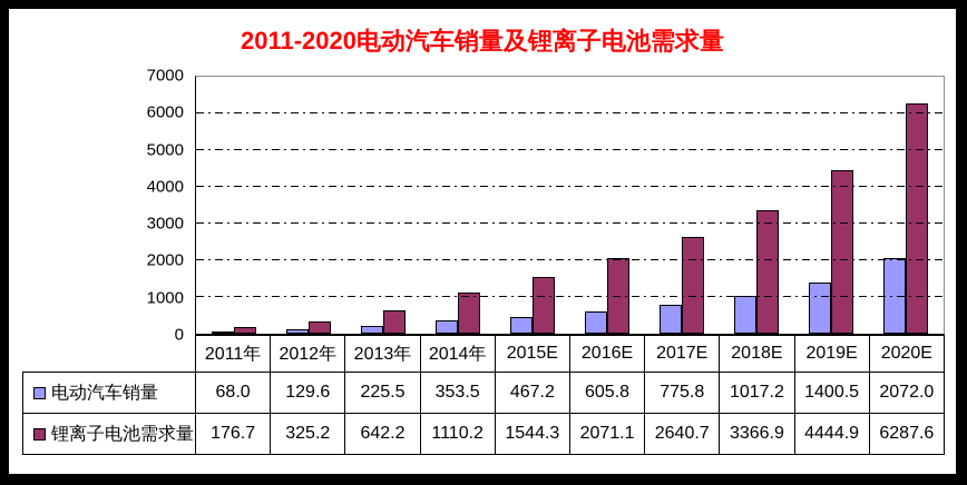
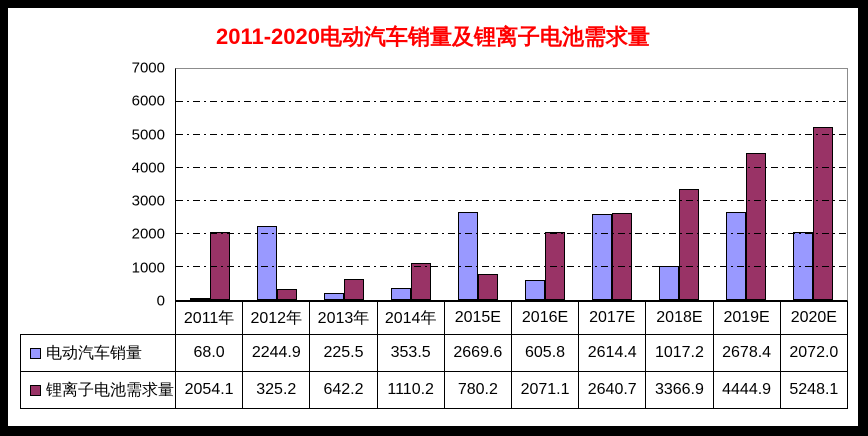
锂离子电池需求量/2011年: 176.7 -> 2054.1
电动汽车销量/2012年: 129.6 -> 2244.9
电动汽车销量/2015E: 467.2 -> 2669.6
锂离子电池需求量/2015E: 1544.3 -> 780.2
电动汽车销量/2017E: 775.8 -> 2614.4
电动汽车销量/2019E: 1400.5 -> 2678.4
锂离子电池需求量/2020E: 6287.6 -> 5248.1
